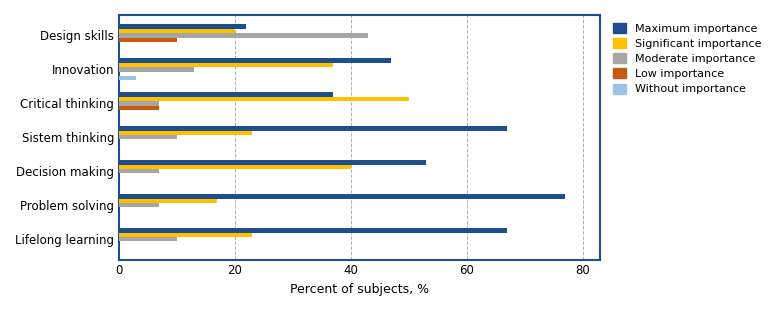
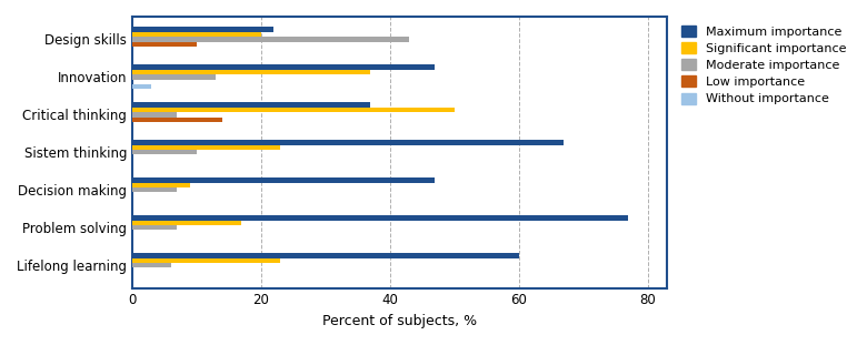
Low importance/Critical thinking: 7 -> 14
Maximum importance/Decision making: 53 -> 47
Significant importance/Decision making: 40 -> 9
Maximum importance/Lifelong learning: 67 -> 60
Moderate importance/Lifelong learning: 10 -> 6
